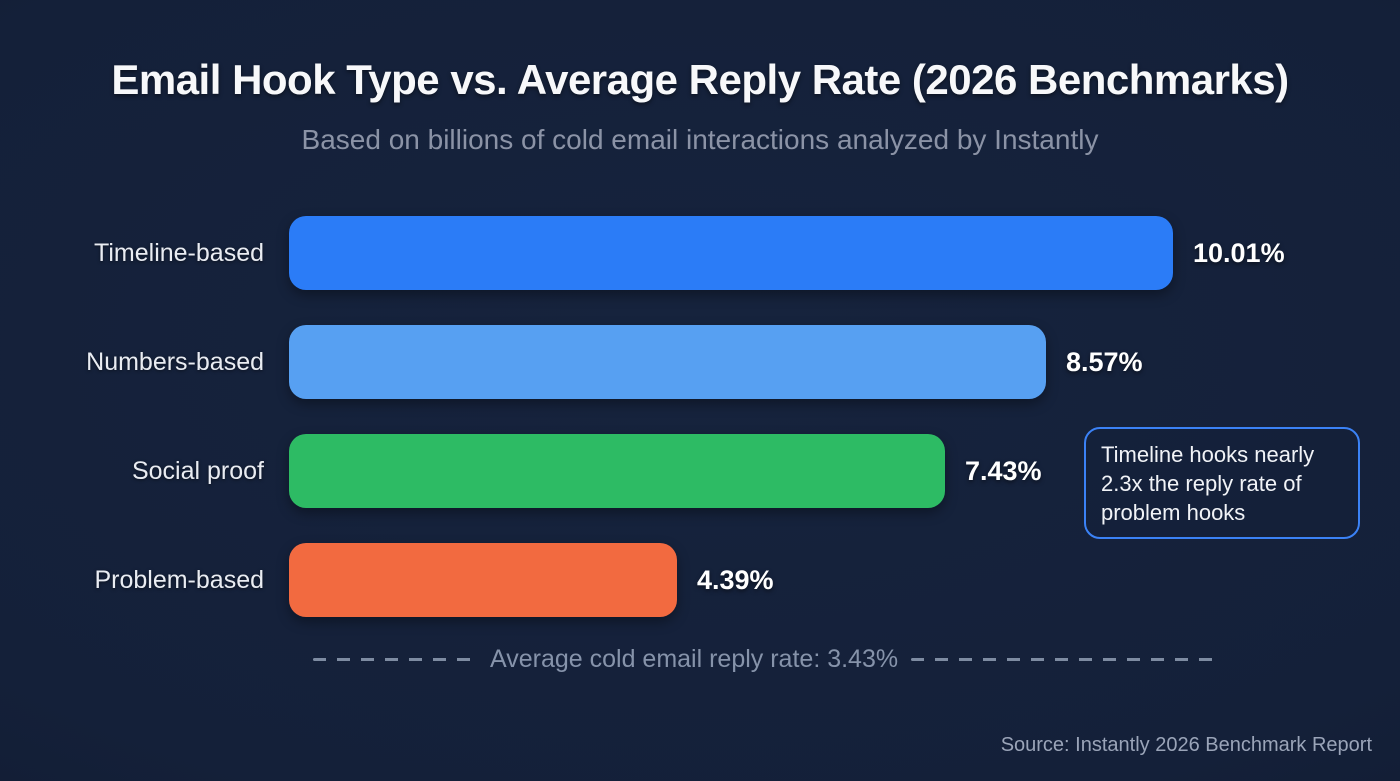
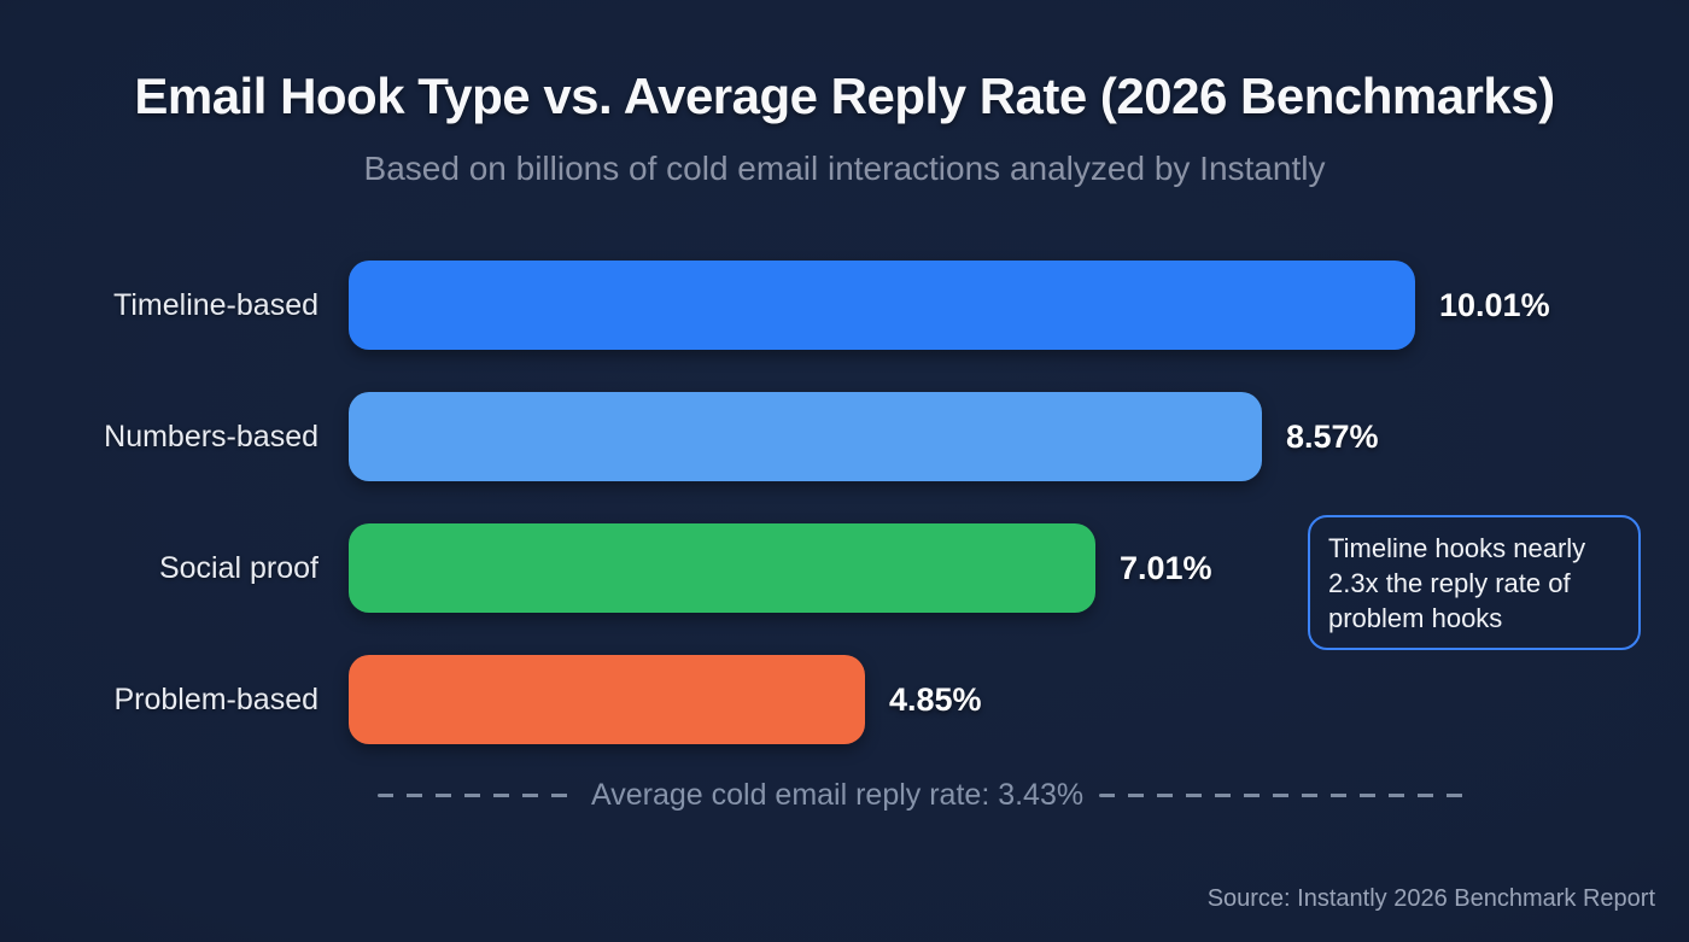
Social proof: 7.43% -> 7.01%
Problem-based: 4.39% -> 4.85%
